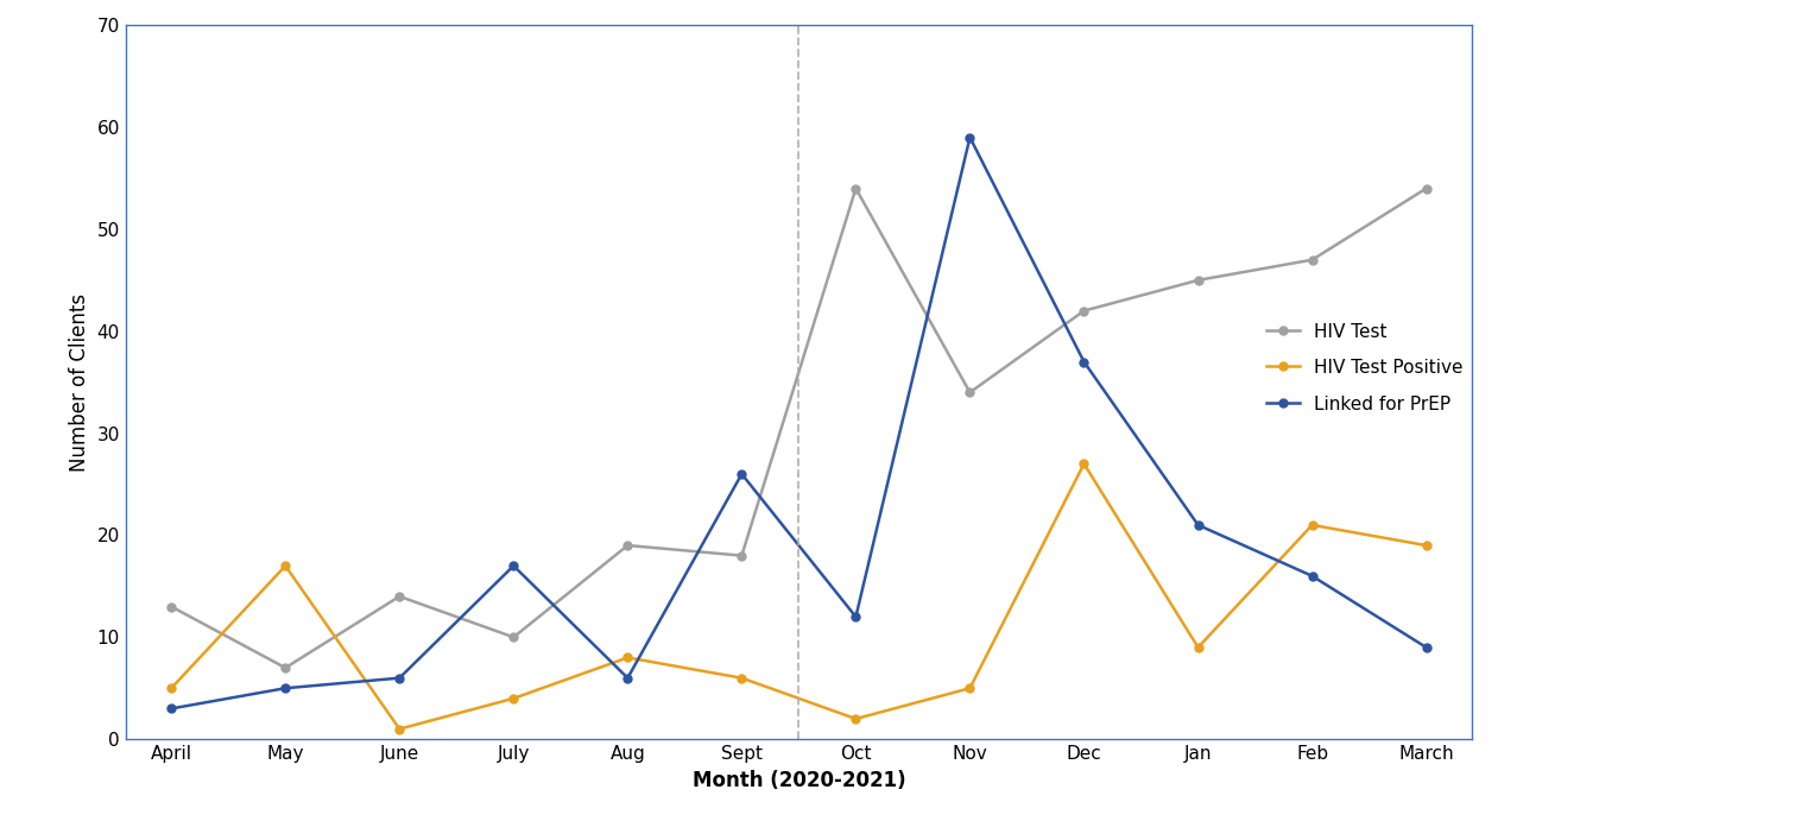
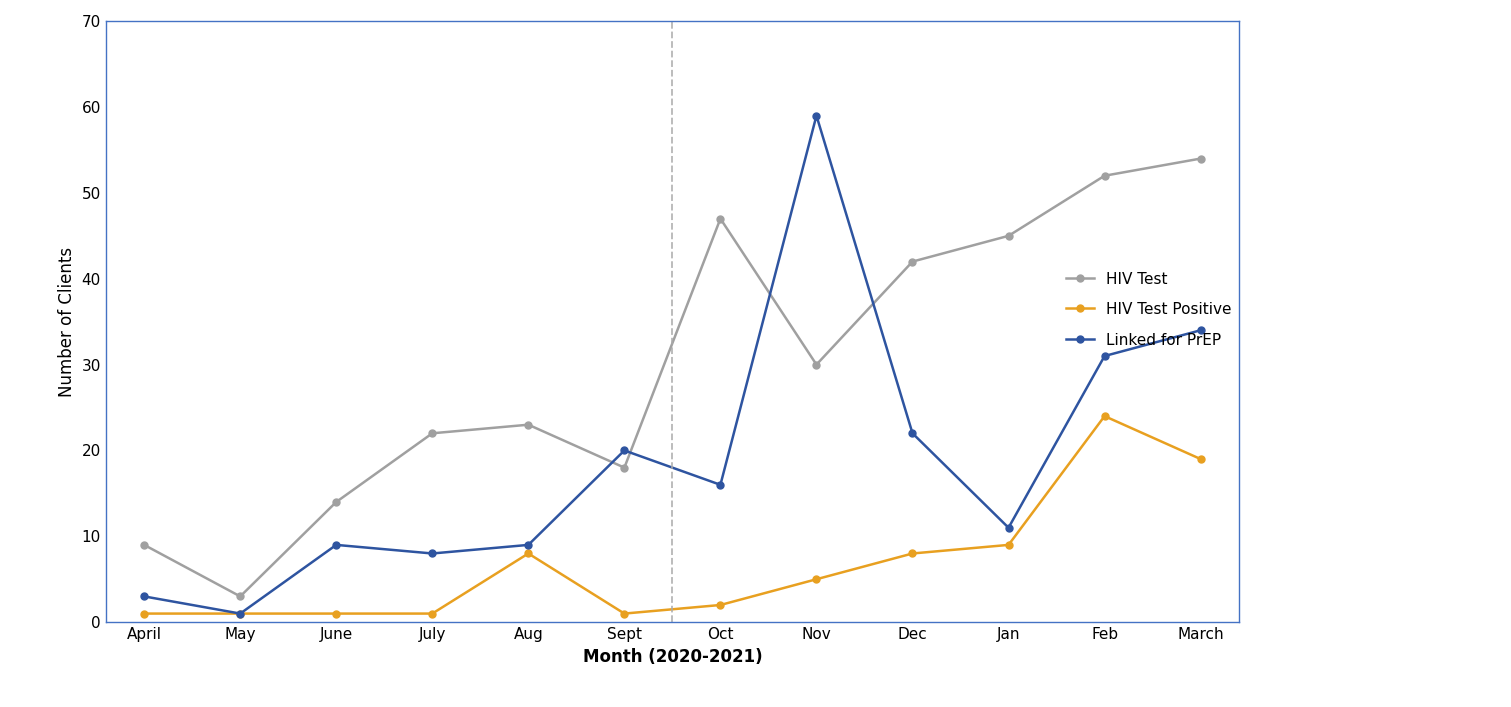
HIV Test/April: 13 -> 9
HIV Test Positive/April: 5 -> 1
HIV Test/May: 7 -> 3
HIV Test Positive/May: 17 -> 1
Linked for PrEP/May: 5 -> 1
Linked for PrEP/June: 6 -> 9
HIV Test/July: 10 -> 22
HIV Test Positive/July: 4 -> 1
Linked for PrEP/July: 17 -> 8
HIV Test/Aug: 19 -> 23
Linked for PrEP/Aug: 6 -> 9
HIV Test Positive/Sept: 6 -> 1
Linked for PrEP/Sept: 26 -> 20
HIV Test/Oct: 54 -> 47
Linked for PrEP/Oct: 12 -> 16
HIV Test/Nov: 34 -> 30
HIV Test Positive/Dec: 27 -> 8
Linked for PrEP/Dec: 37 -> 22
Linked for PrEP/Jan: 21 -> 11
HIV Test/Feb: 47 -> 52
HIV Test Positive/Feb: 21 -> 24
Linked for PrEP/Feb: 16 -> 31
Linked for PrEP/March: 9 -> 34
